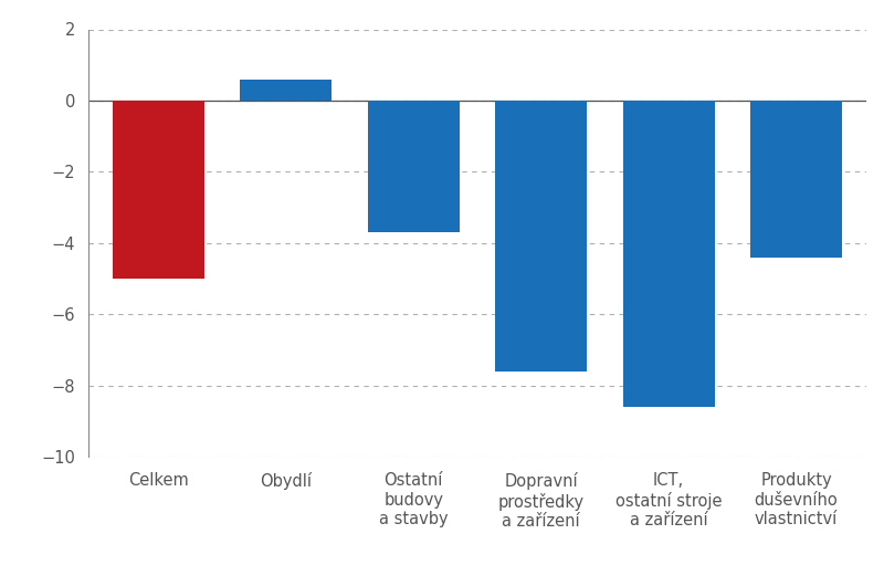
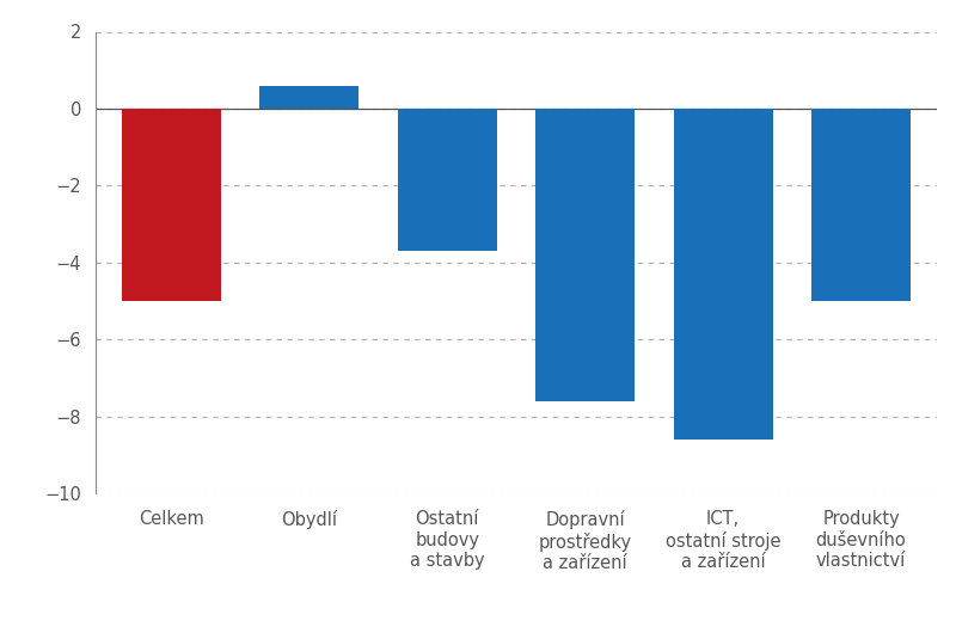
Produkty duševního vlastnictví: -4.4 -> -5.0
